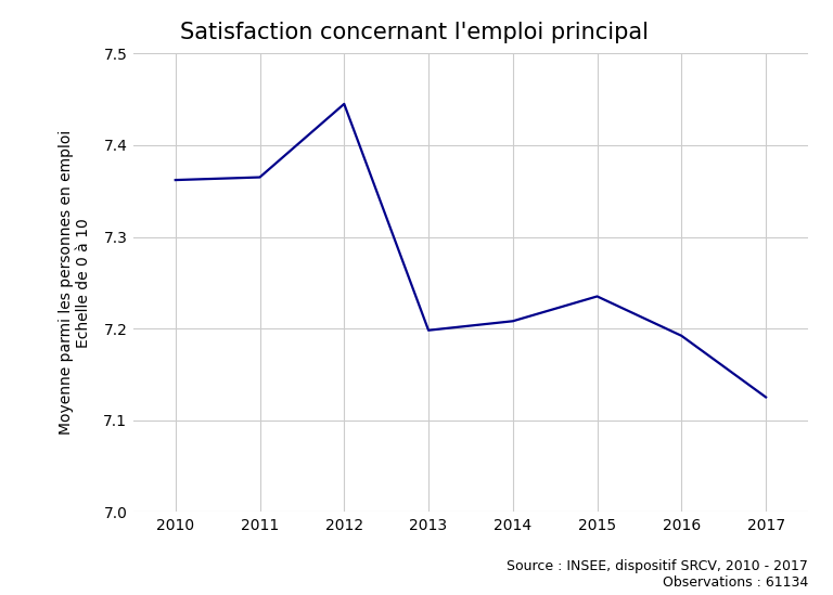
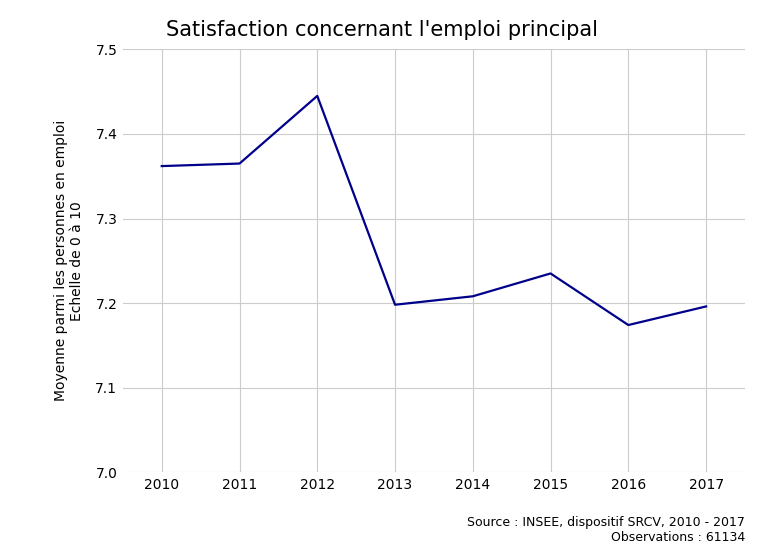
2016: 7.192 -> 7.174
2017: 7.125 -> 7.196
